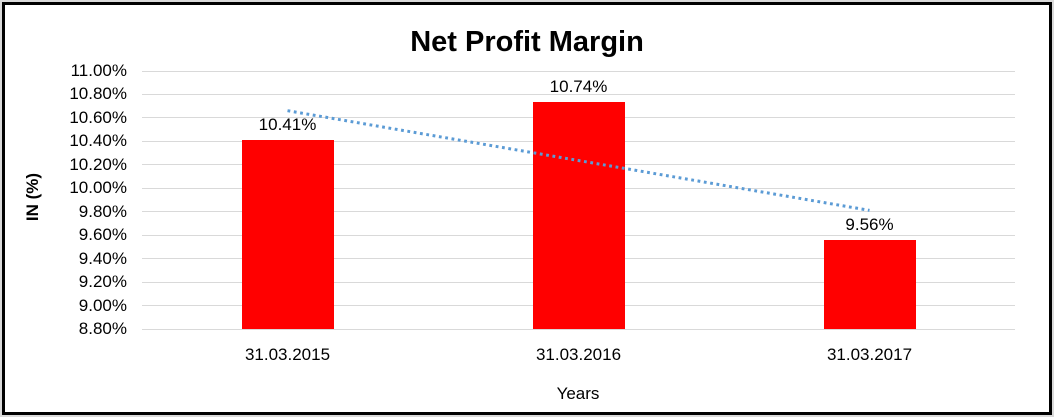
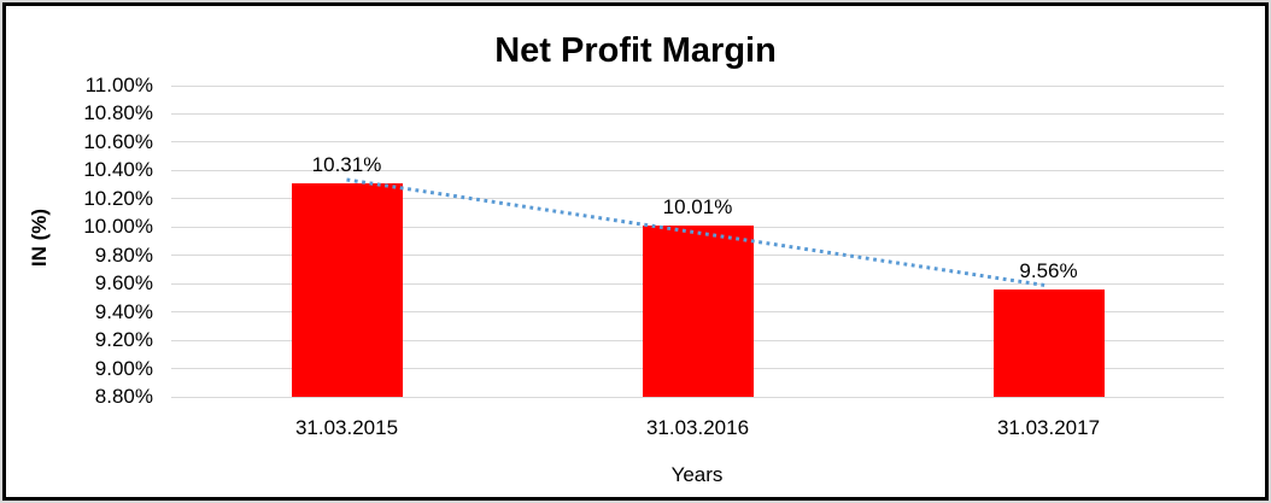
31.03.2015: 10.41% -> 10.31%
31.03.2016: 10.74% -> 10.01%
